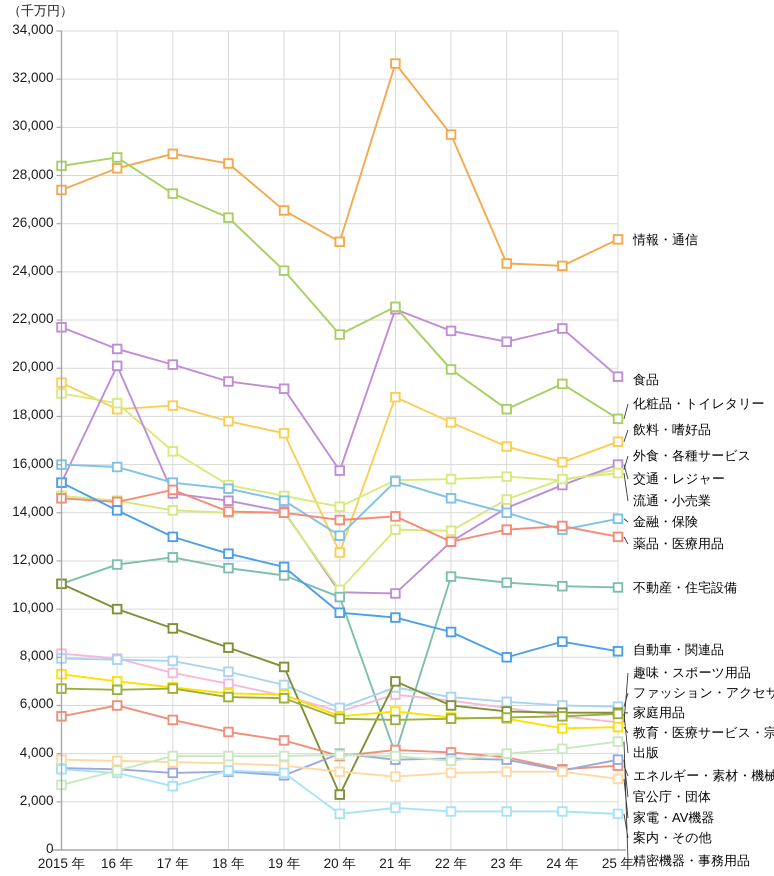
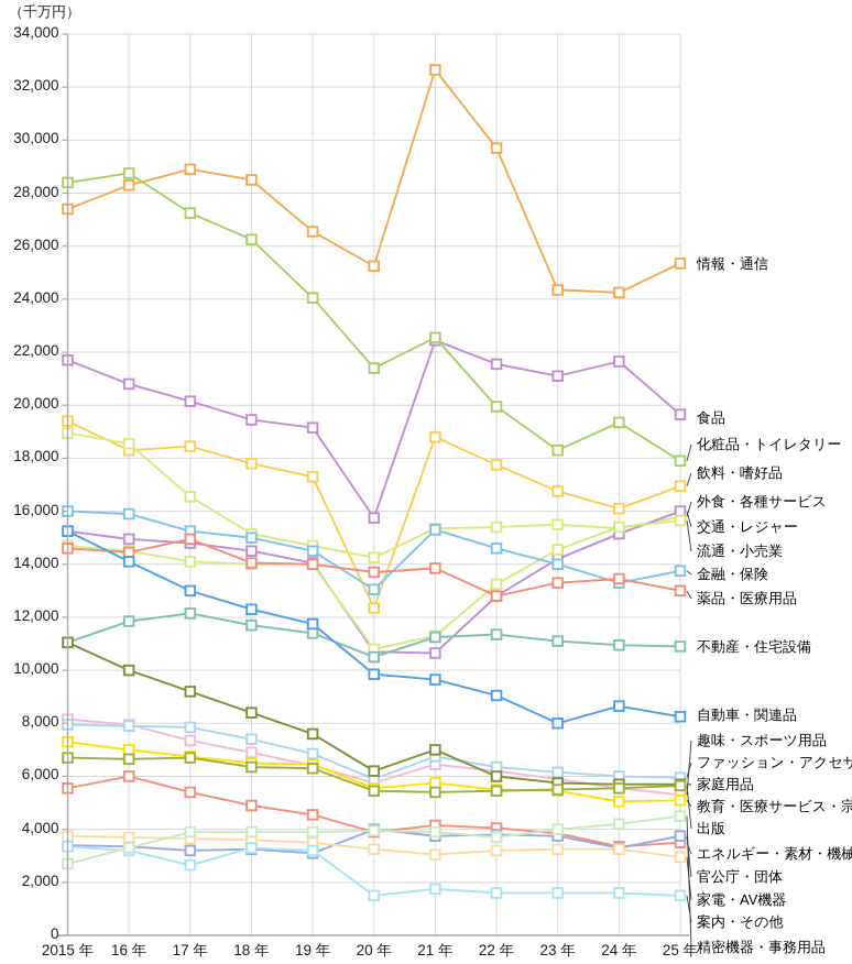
交通・レジャー/16 年: 20100 -> 15000
家庭用品/20 年: 2300 -> 6200
流通・小売業/21 年: 13300 -> 11300
不動産・住宅設備/21 年: 4000 -> 11200
